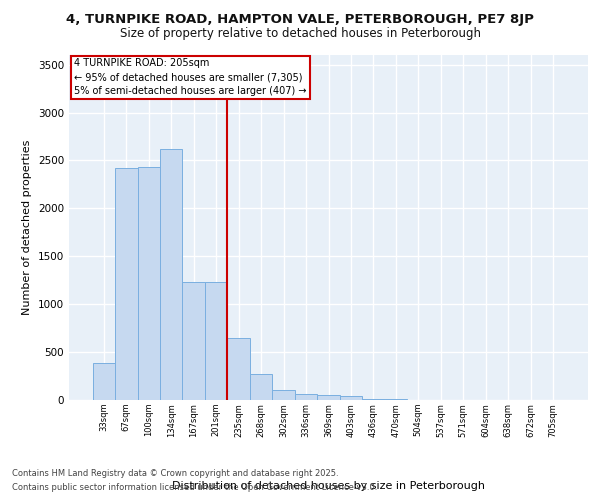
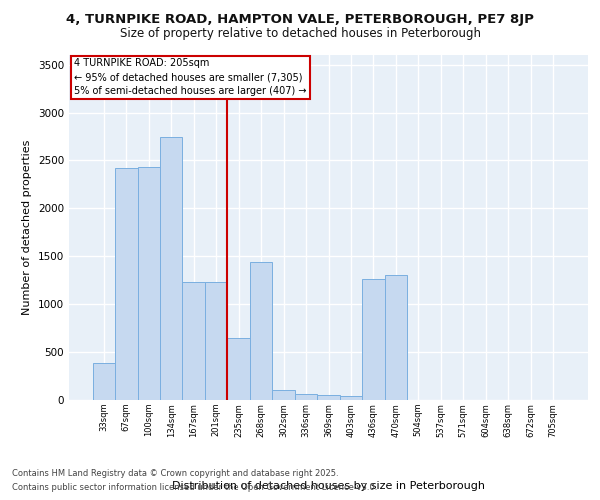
134sqm: 2620 -> 2740
268sqm: 270 -> 1440
436sqm: 10 -> 1260
470sqm: 10 -> 1300
